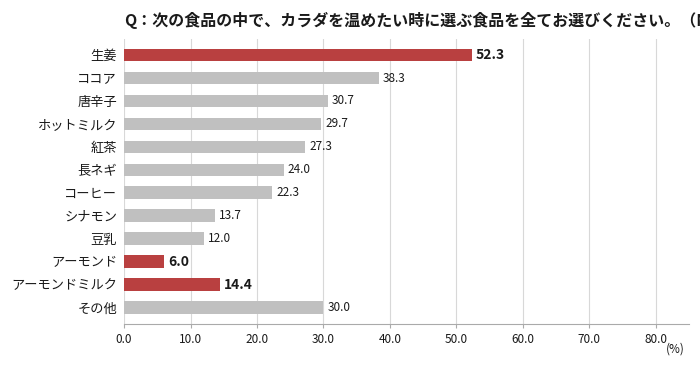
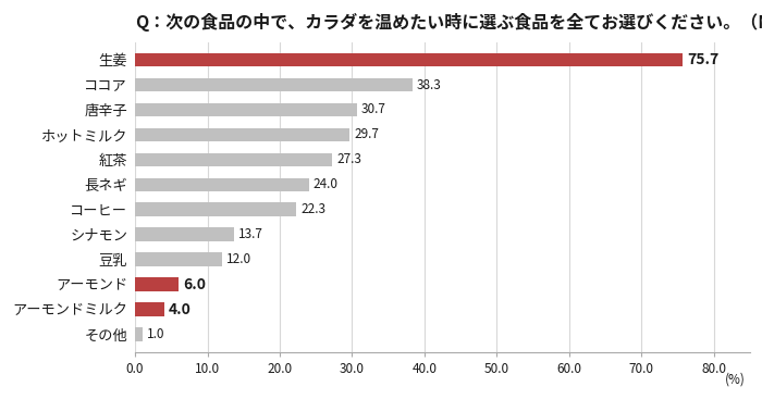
生姜: 52.3 -> 75.7
アーモンドミルク: 14.4 -> 4.0
その他: 30.0 -> 1.0
